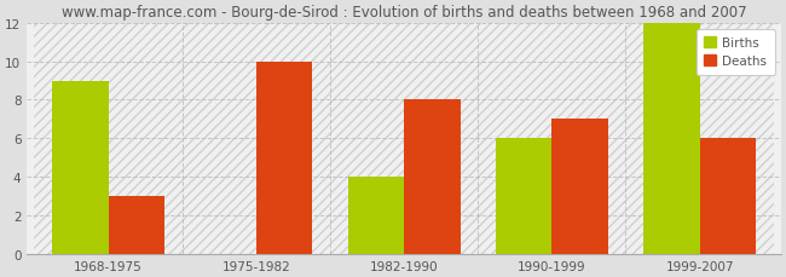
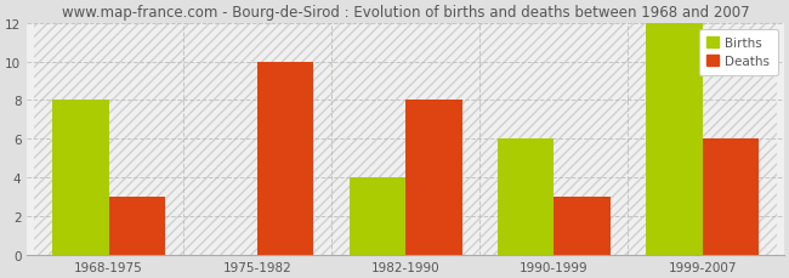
Births/1968-1975: 9 -> 8
Deaths/1990-1999: 7 -> 3
